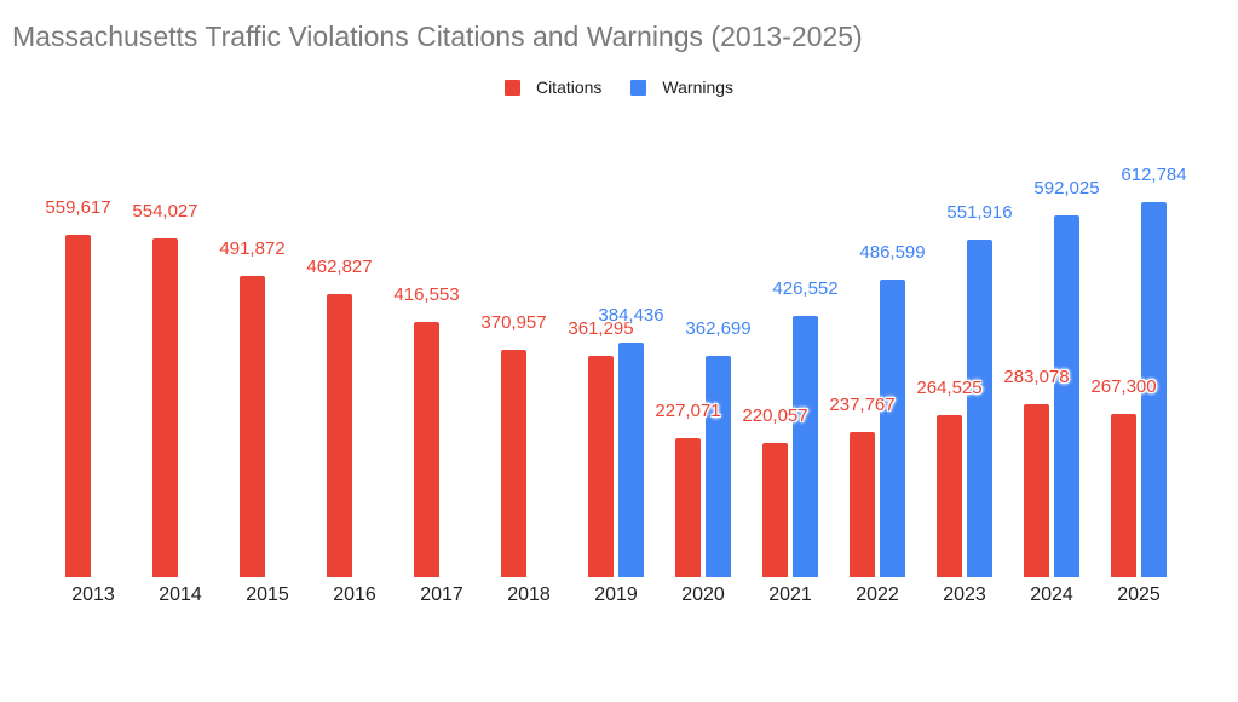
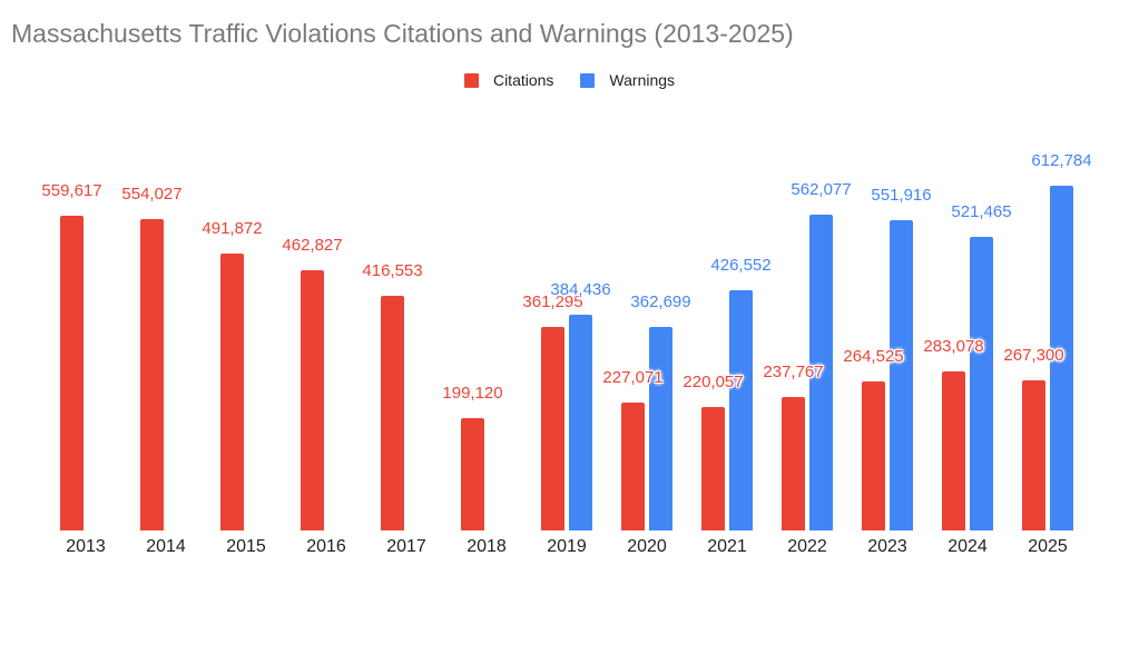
Citations/2018: 370,957 -> 199,120
Warnings/2022: 486,599 -> 562,077
Warnings/2024: 592,025 -> 521,465
